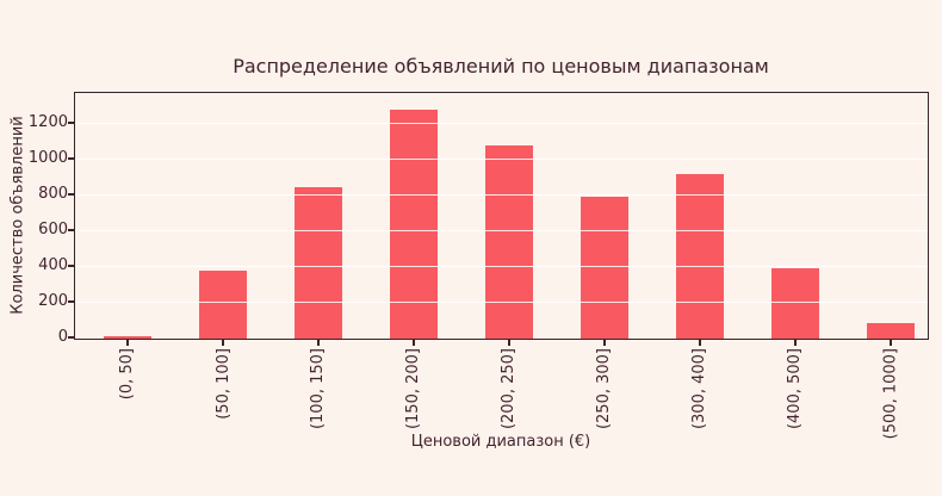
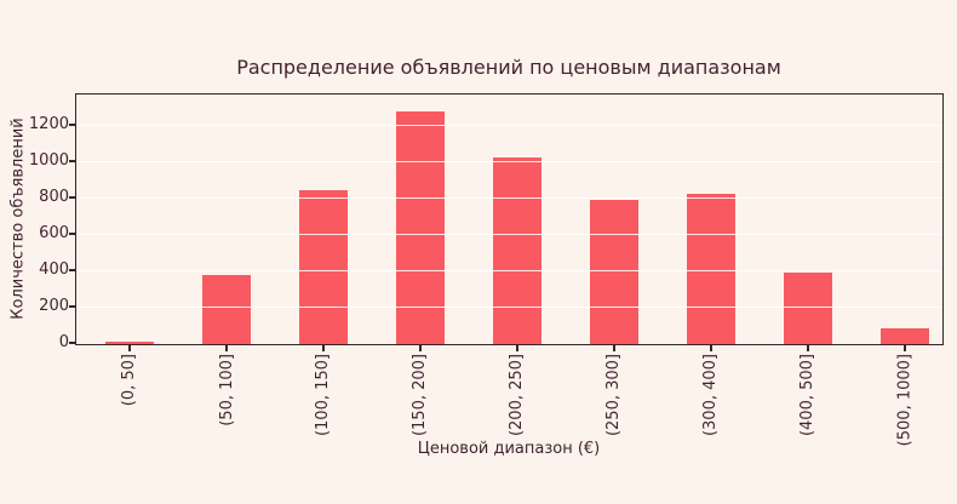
(200, 250]: 1080 -> 1020
(300, 400]: 920 -> 820
